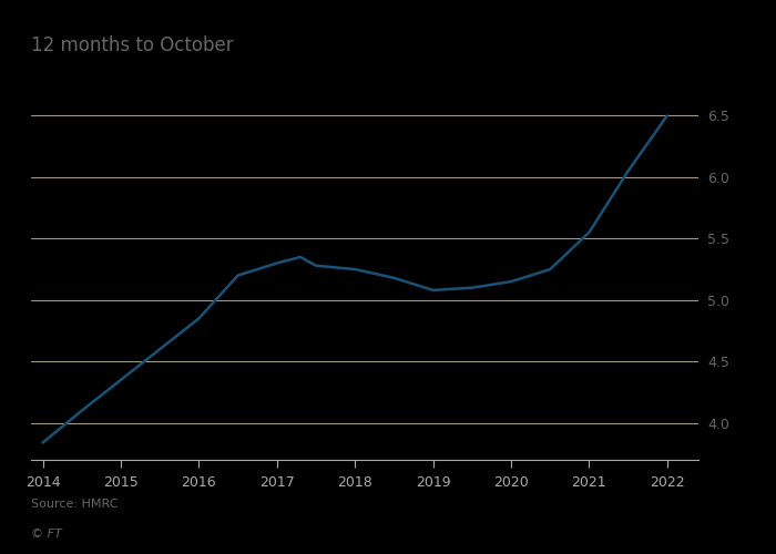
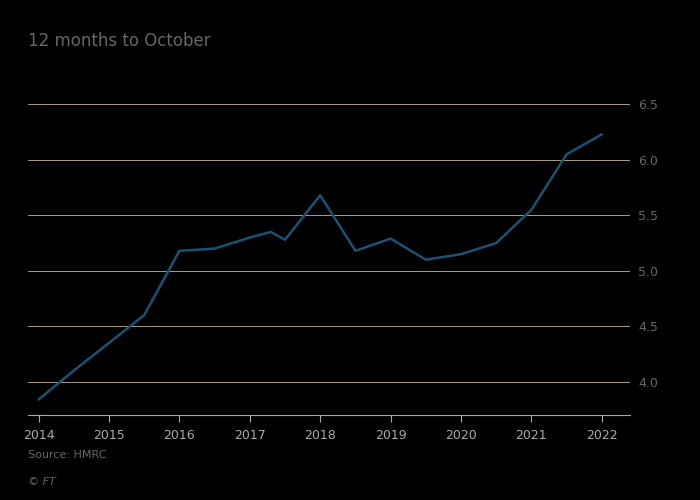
2016: 4.85 -> 5.18
2018: 5.25 -> 5.68
2019: 5.08 -> 5.29
2022: 6.50 -> 6.23
